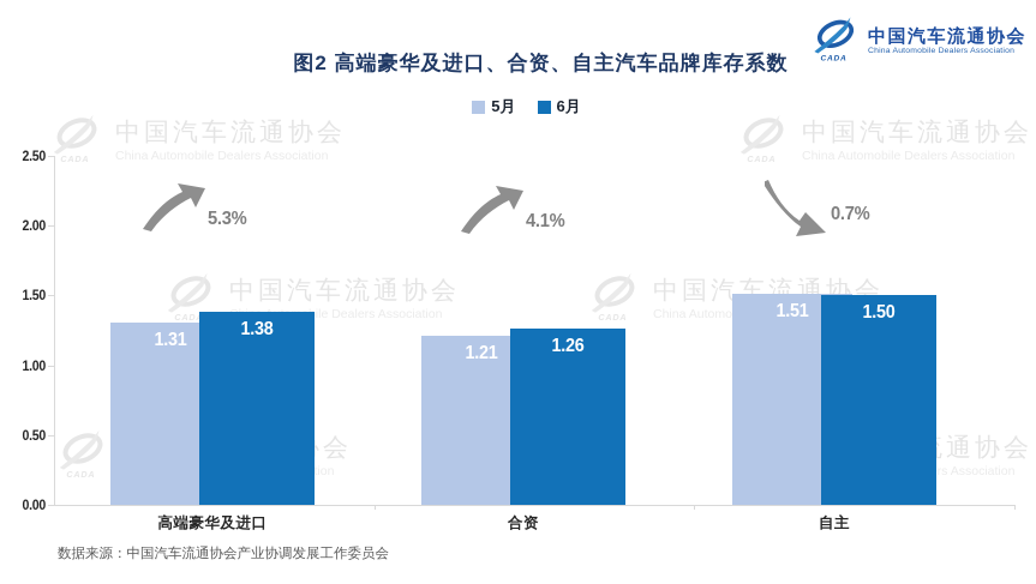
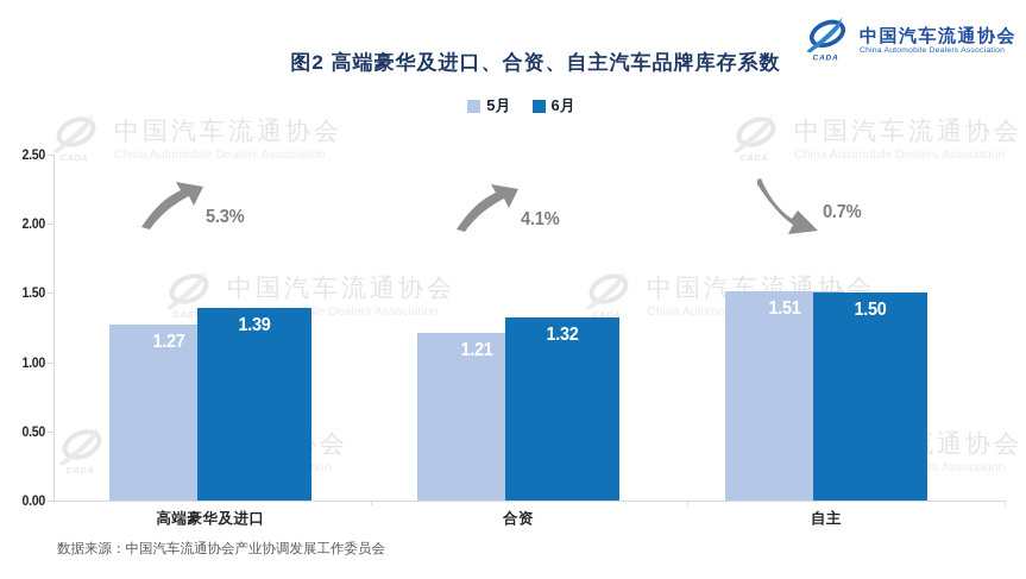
5月/高端豪华及进口: 1.31 -> 1.27
6月/高端豪华及进口: 1.38 -> 1.39
6月/合资: 1.26 -> 1.32
